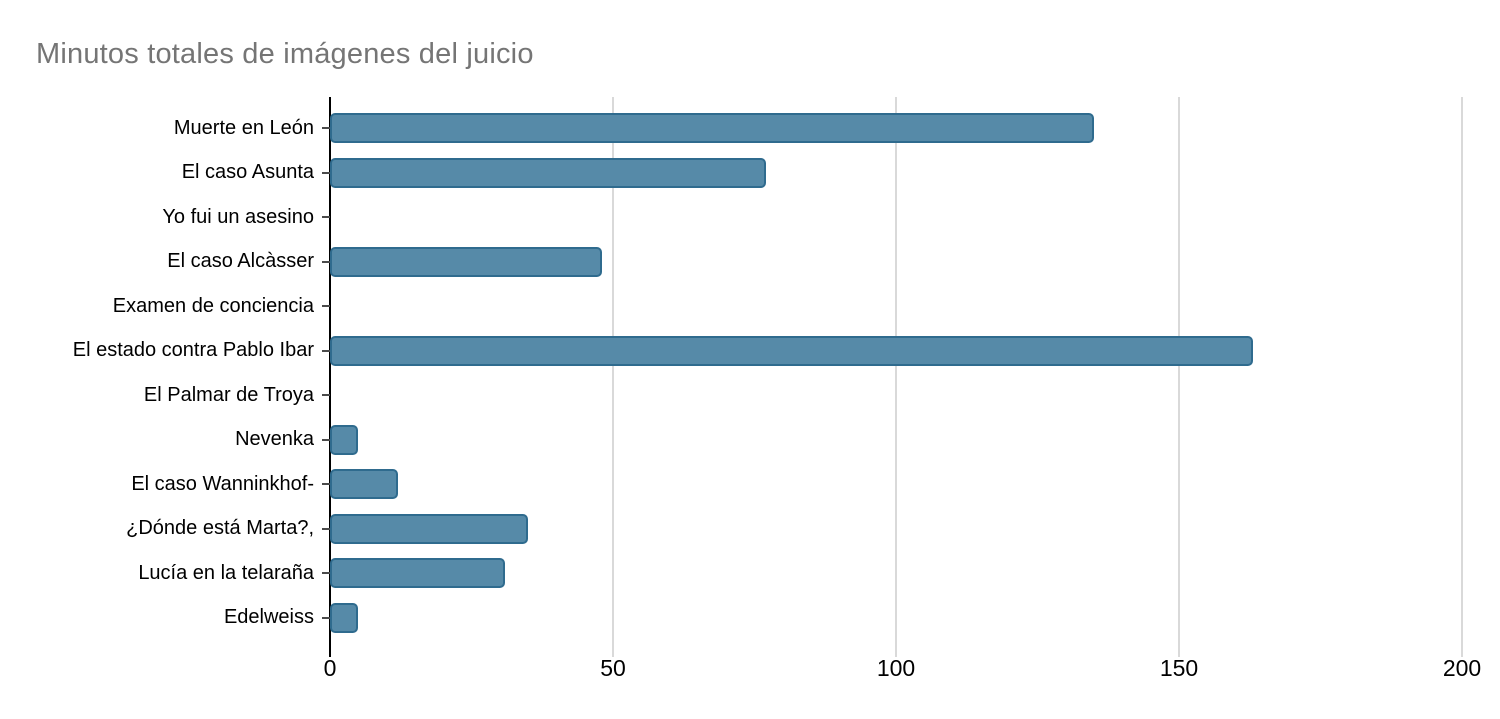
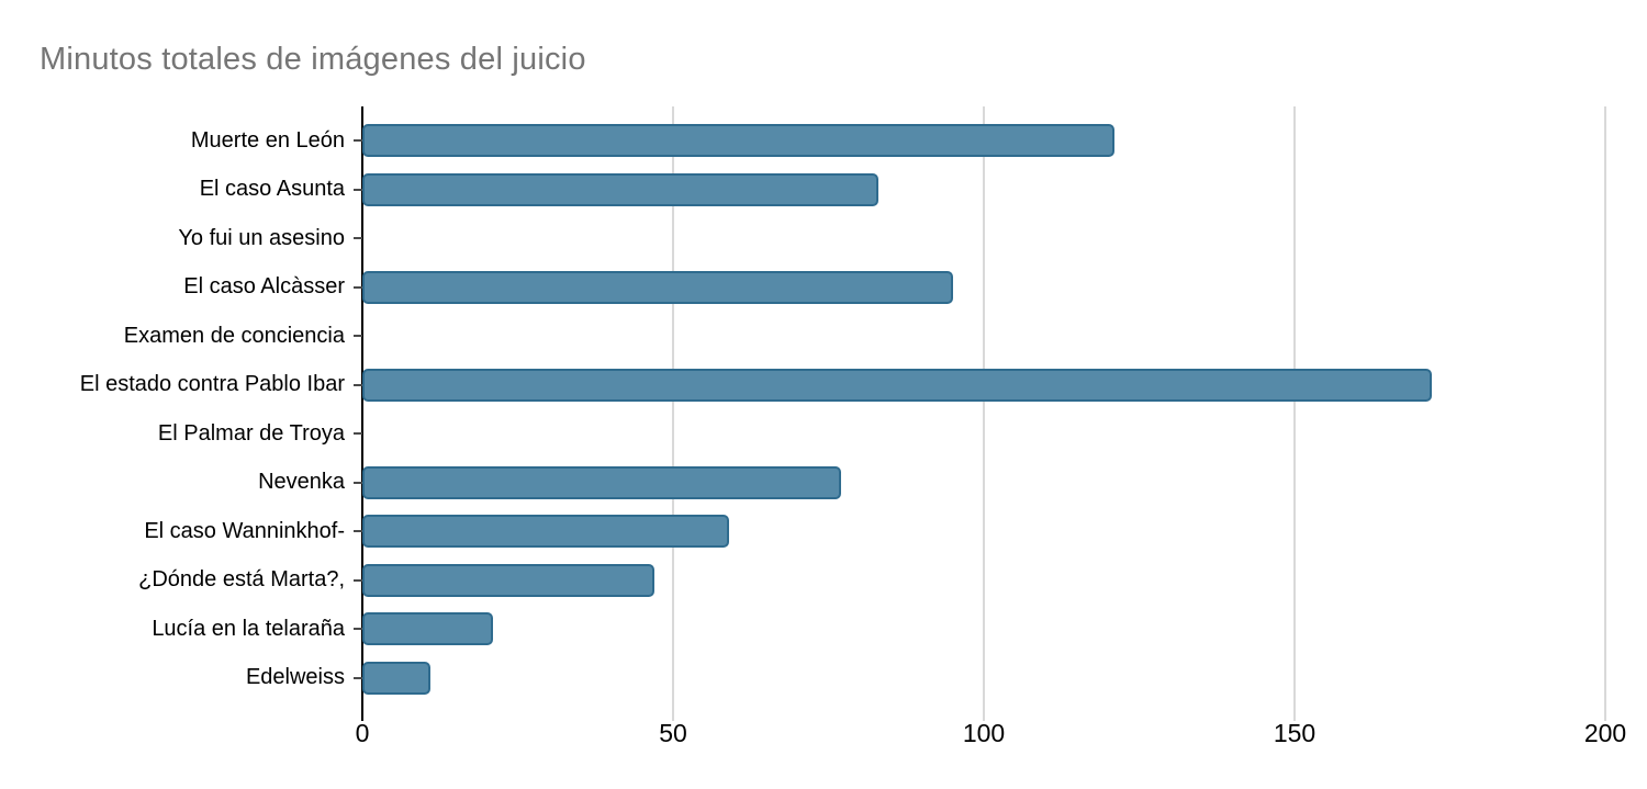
Muerte en León: 135 -> 121
El caso Asunta: 77 -> 83
El caso Alcàsser: 48 -> 95
El estado contra Pablo Ibar: 163 -> 172
Nevenka: 5 -> 77
El caso Wanninkhof-: 12 -> 59
¿Dónde está Marta?,: 35 -> 47
Lucía en la telaraña: 31 -> 21
Edelweiss: 5 -> 11
